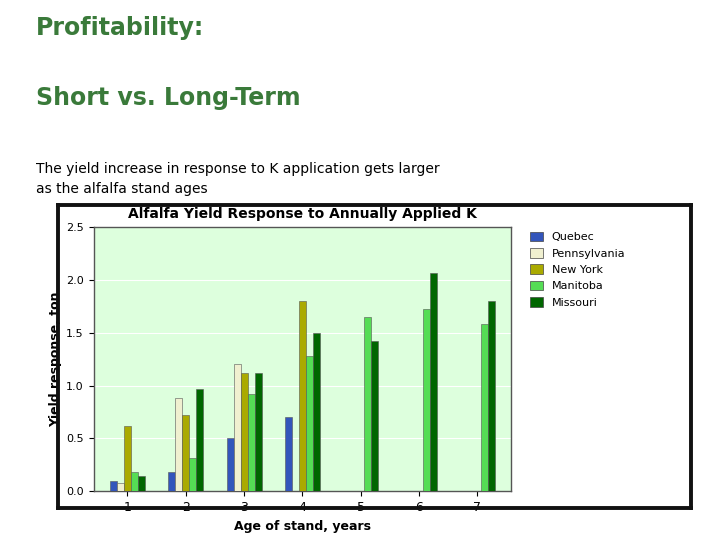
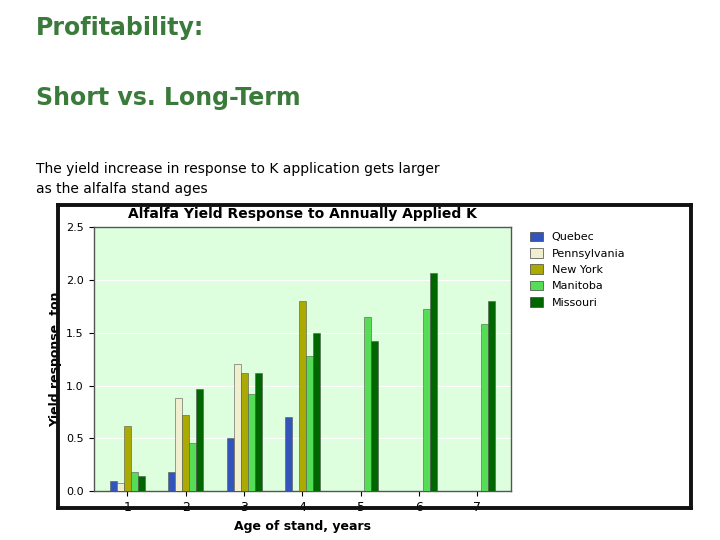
Manitoba/2: 0.32 -> 0.46
